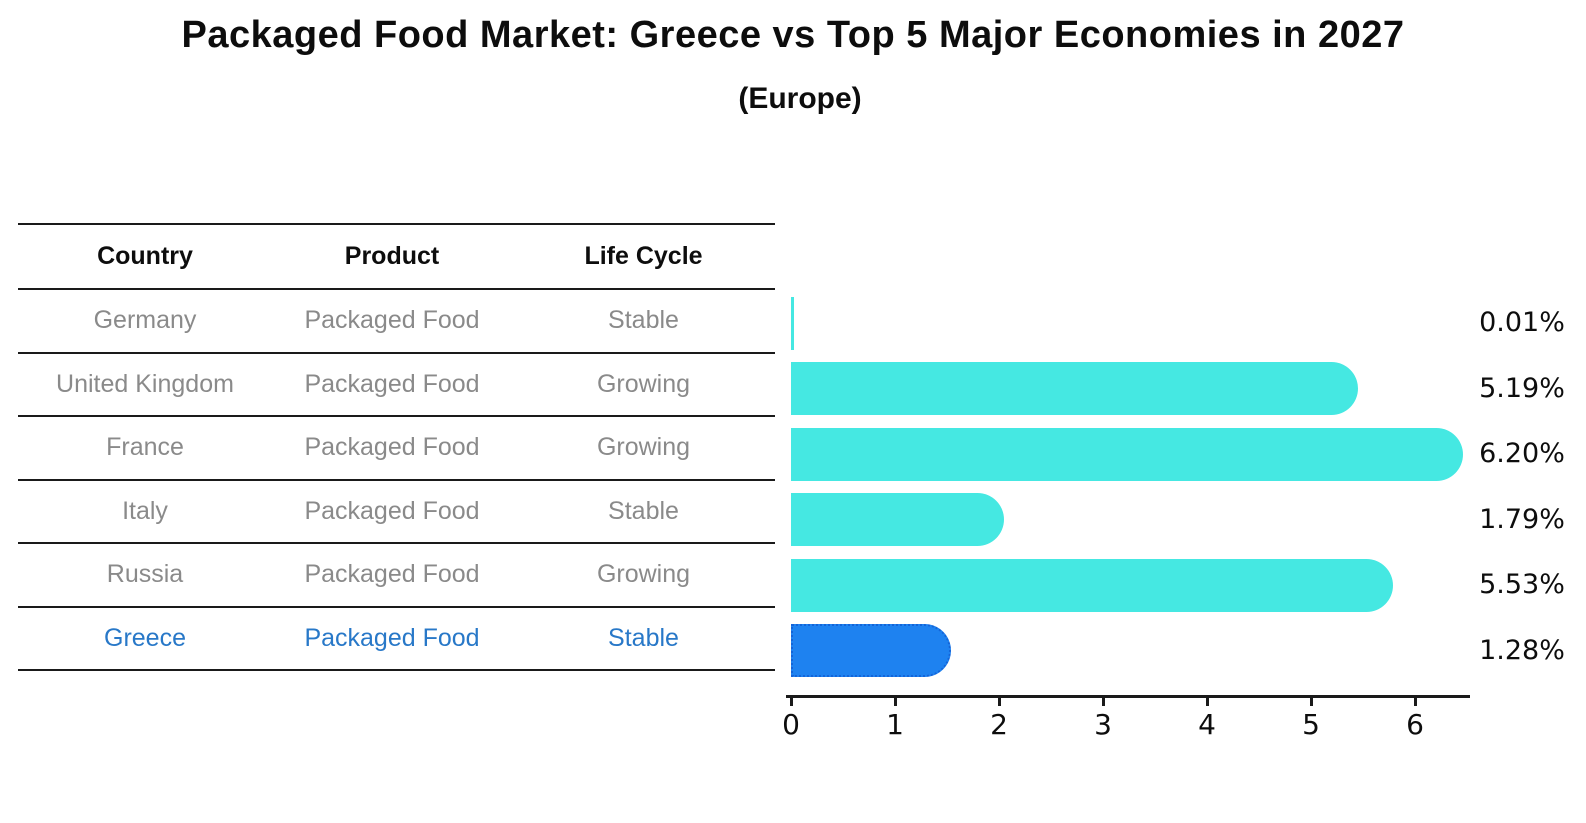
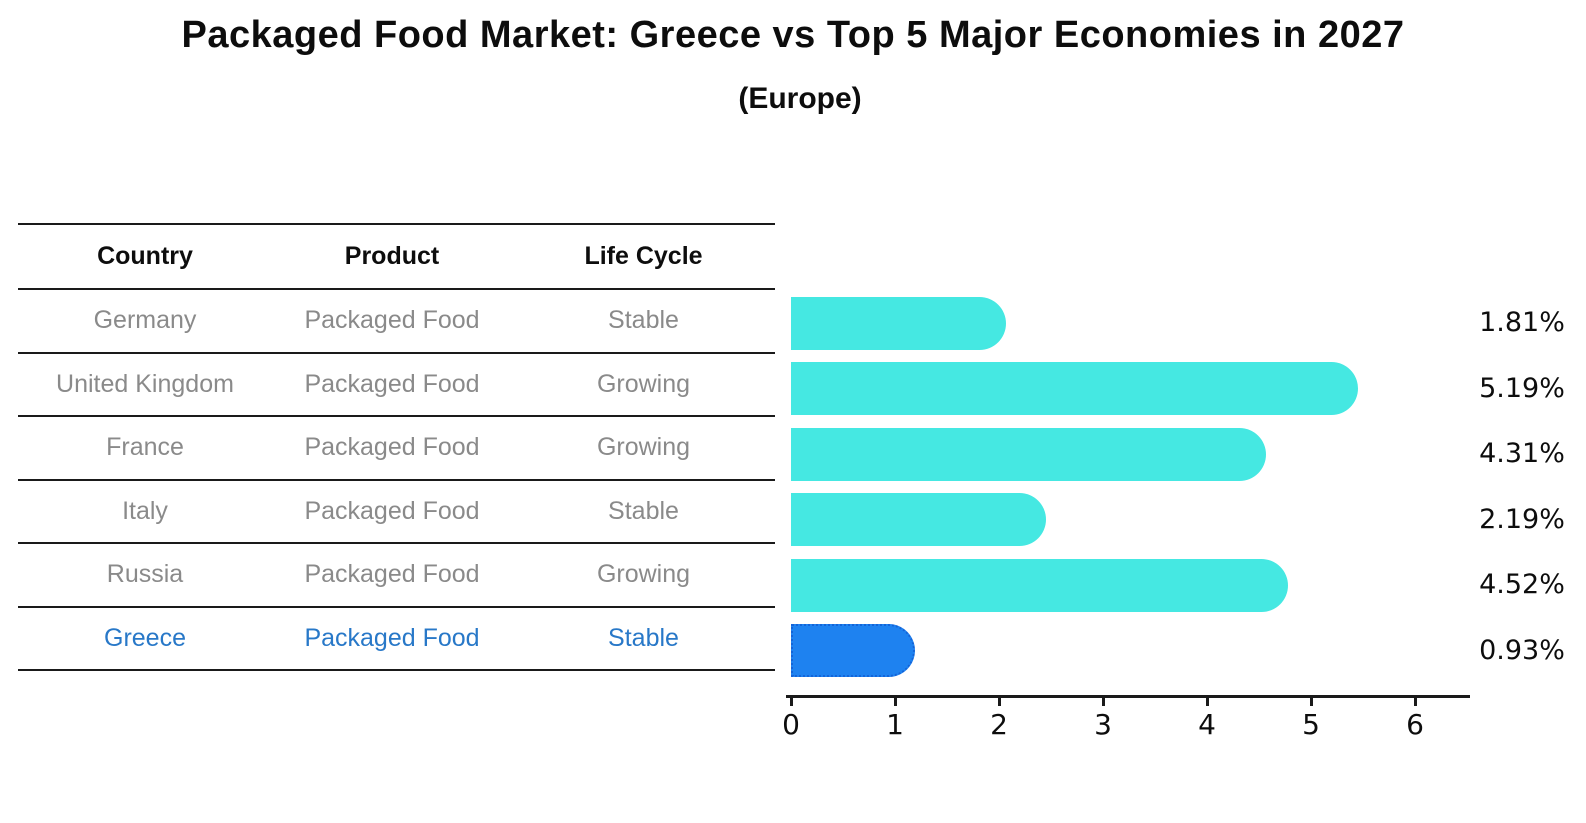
Germany: 0.01% -> 1.81%
France: 6.20% -> 4.31%
Italy: 1.79% -> 2.19%
Russia: 5.53% -> 4.52%
Greece: 1.28% -> 0.93%
